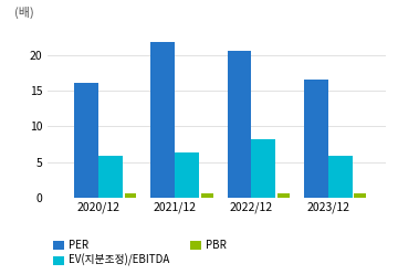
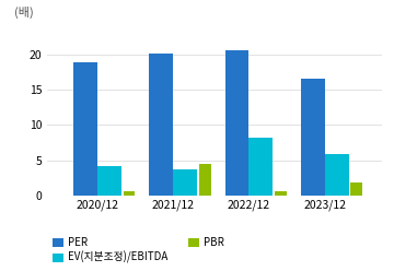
PER/2020/12: 16.1 -> 19.0
EV(지분조정)/EBITDA/2020/12: 5.8 -> 4.2
PER/2021/12: 22.0 -> 20.2
EV(지분조정)/EBITDA/2021/12: 6.3 -> 3.6
PBR/2021/12: 0.6 -> 4.4
PBR/2023/12: 0.6 -> 1.8
